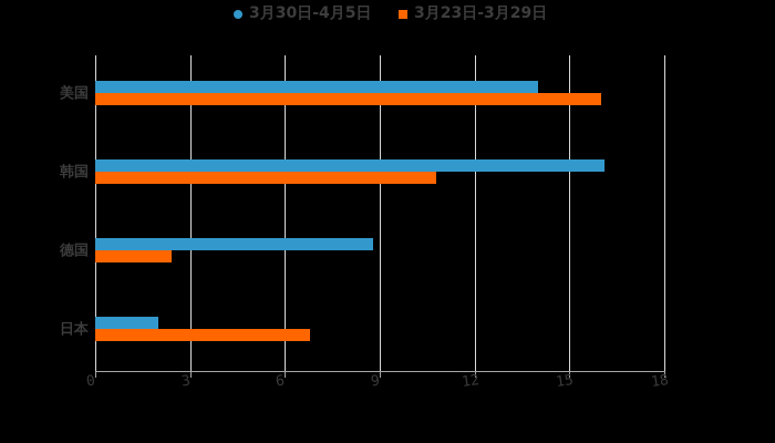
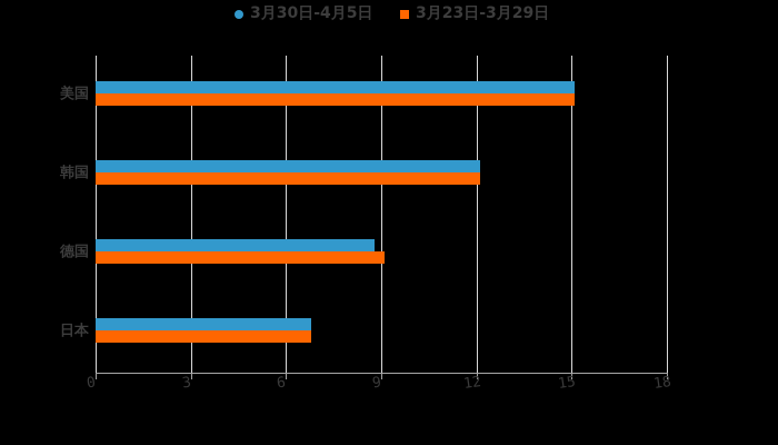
3月30日-4月5日/美国: 14.0 -> 15.1
3月23日-3月29日/美国: 16.0 -> 15.1
3月30日-4月5日/韩国: 16.1 -> 12.1
3月23日-3月29日/韩国: 10.8 -> 12.1
3月23日-3月29日/德国: 2.4 -> 9.1
3月30日-4月5日/日本: 2.0 -> 6.8
